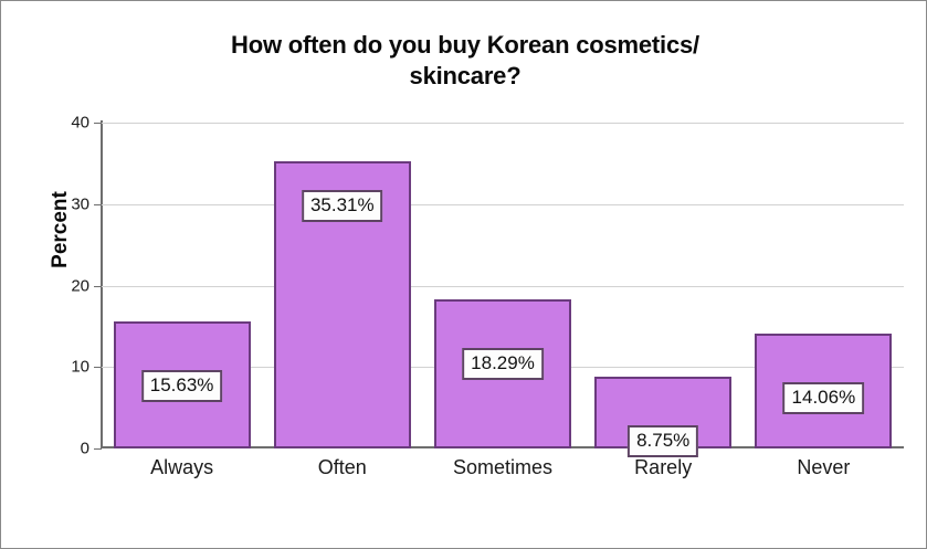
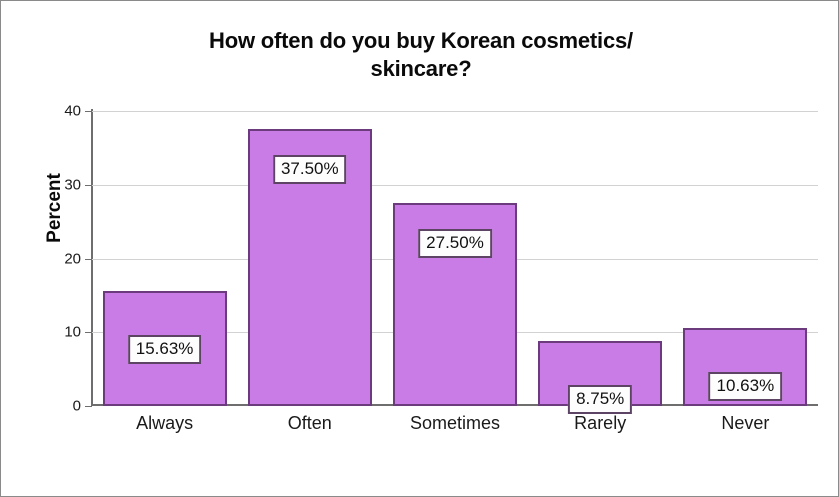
Often: 35.31% -> 37.50%
Sometimes: 18.29% -> 27.50%
Never: 14.06% -> 10.63%
